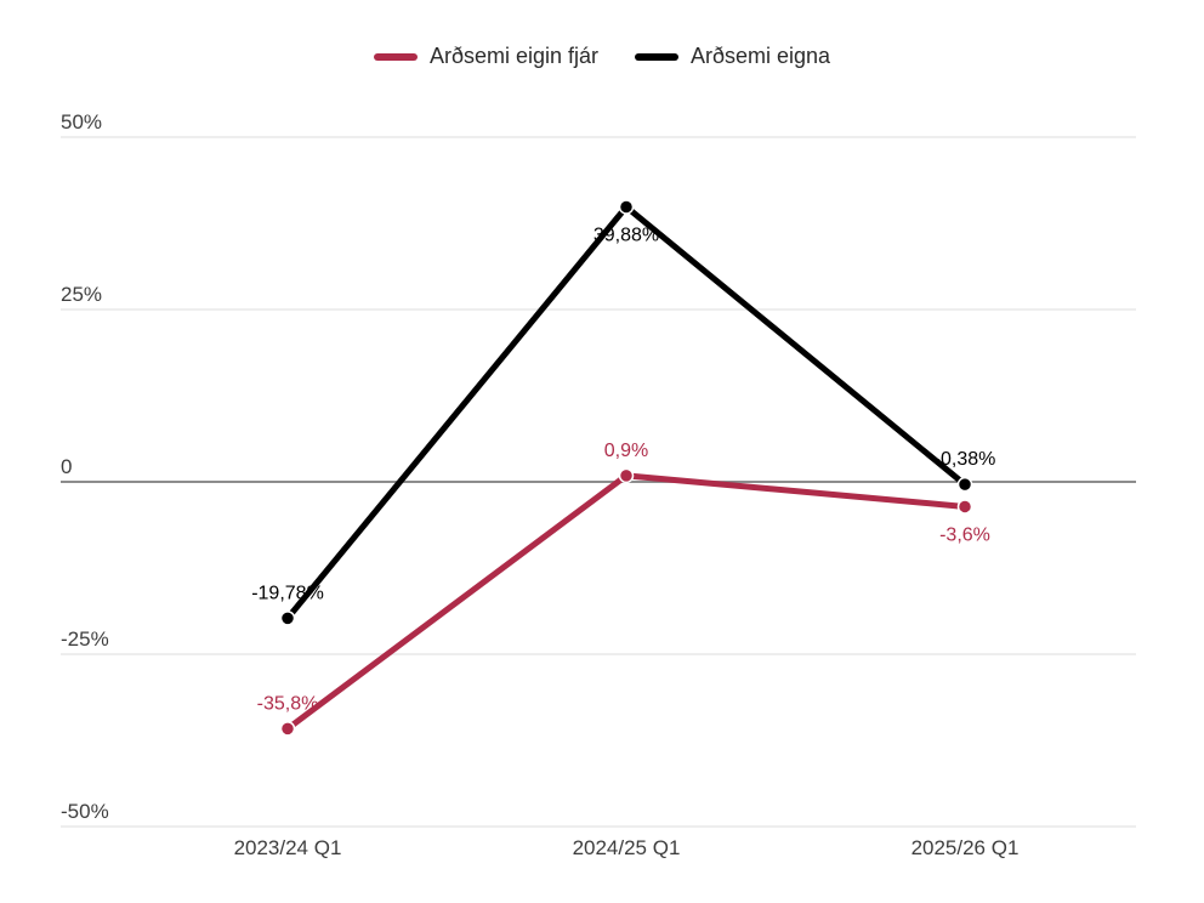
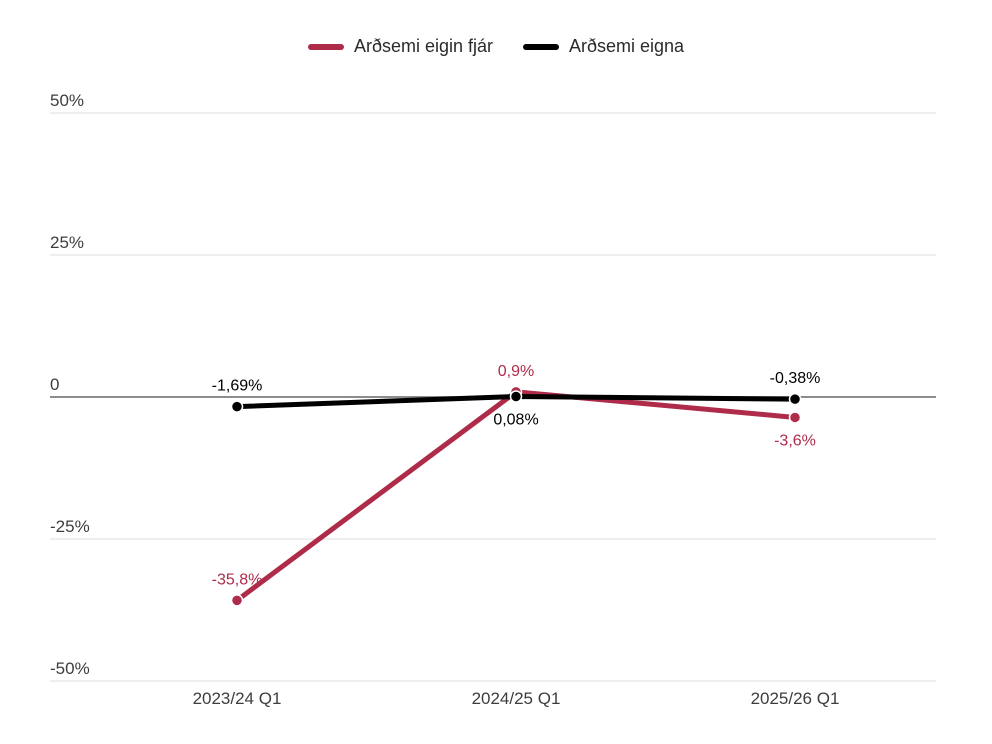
Arðsemi eigna/2023/24 Q1: -19,78% -> -1,69%
Arðsemi eigna/2024/25 Q1: 39,88% -> 0,08%
